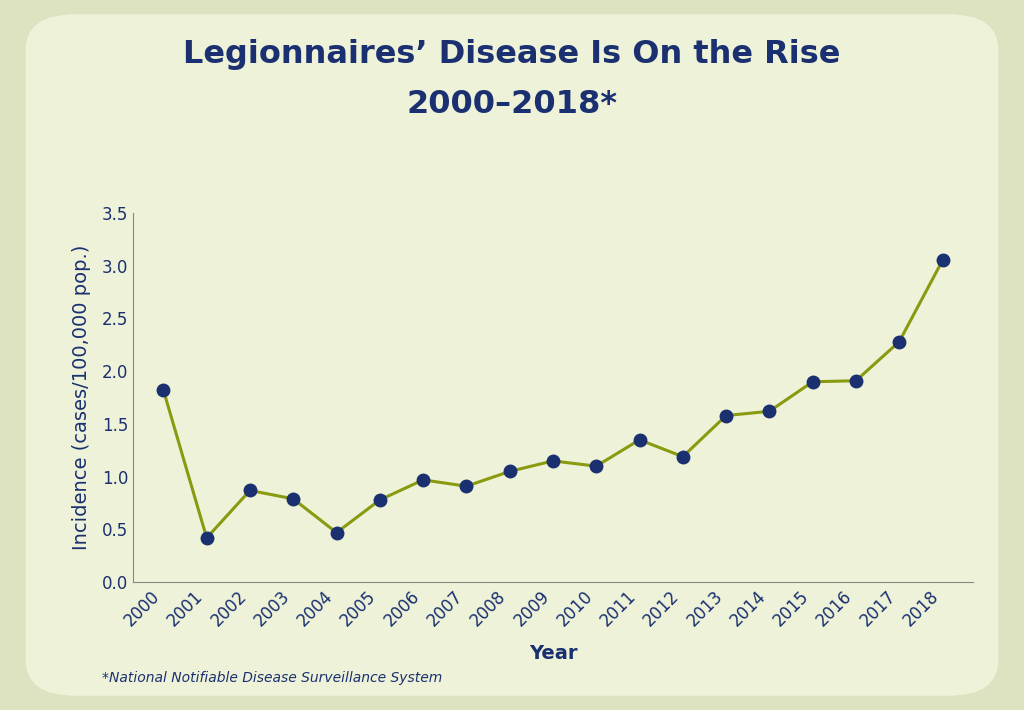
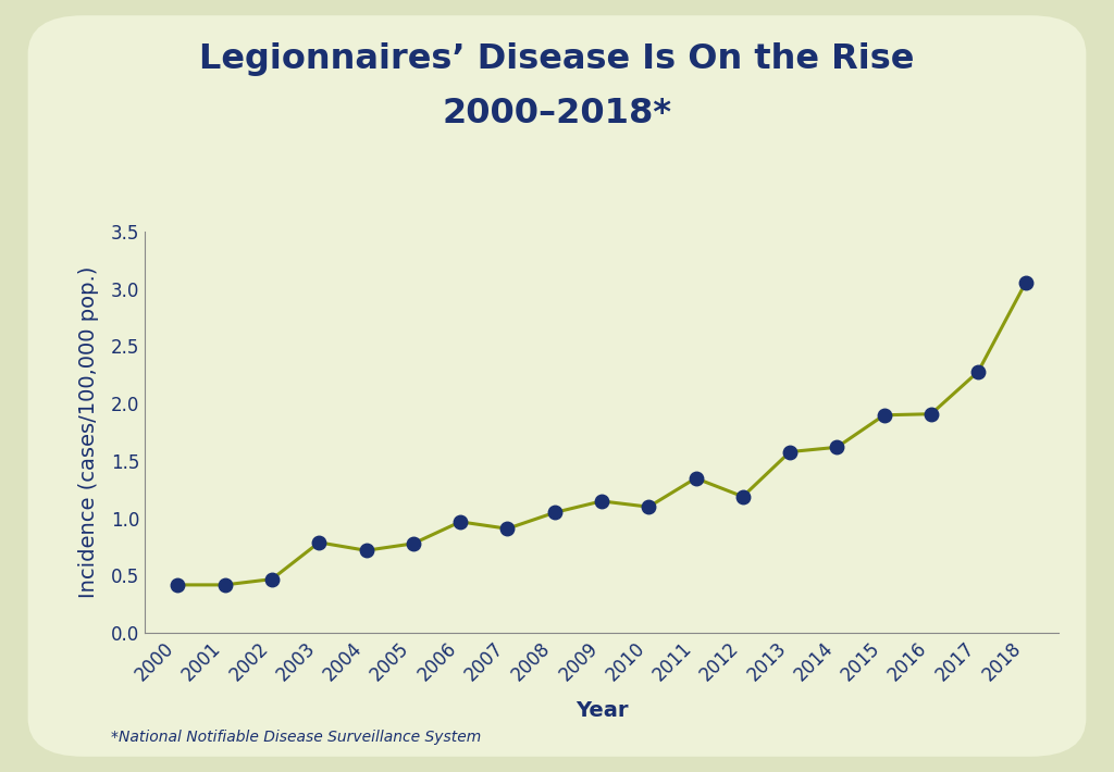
2000: 1.82 -> 0.42
2002: 0.87 -> 0.47
2004: 0.47 -> 0.72
